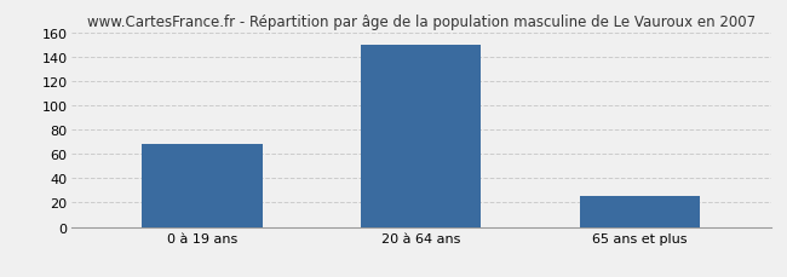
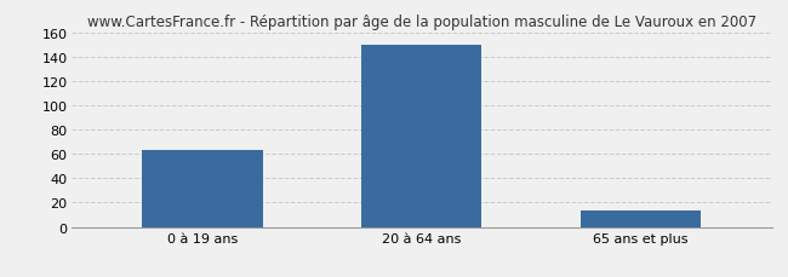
0 à 19 ans: 68 -> 63
65 ans et plus: 25 -> 14
